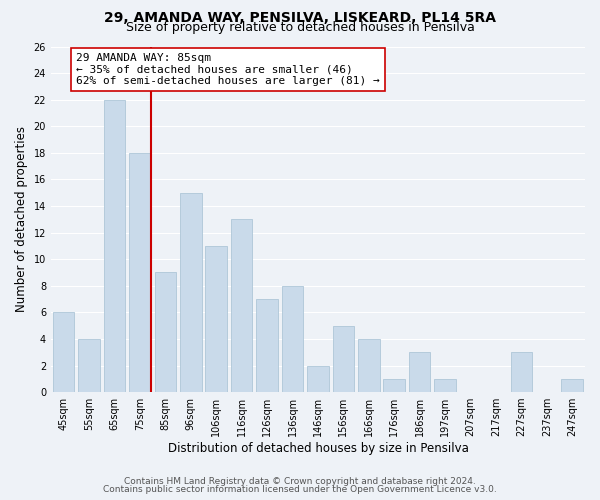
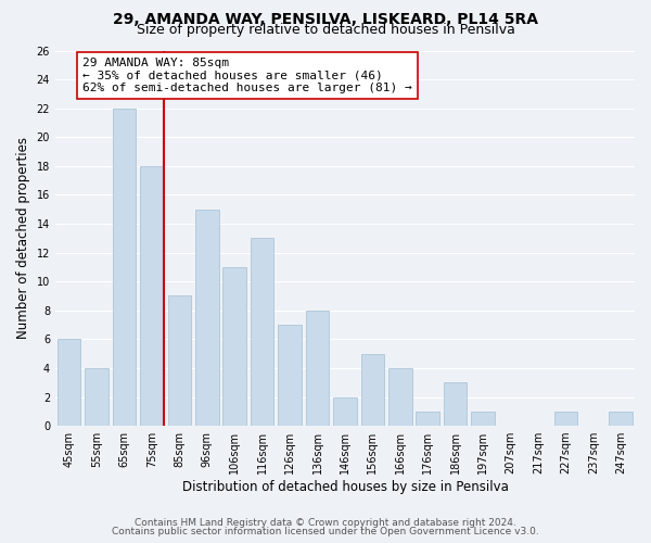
227sqm: 3 -> 1
